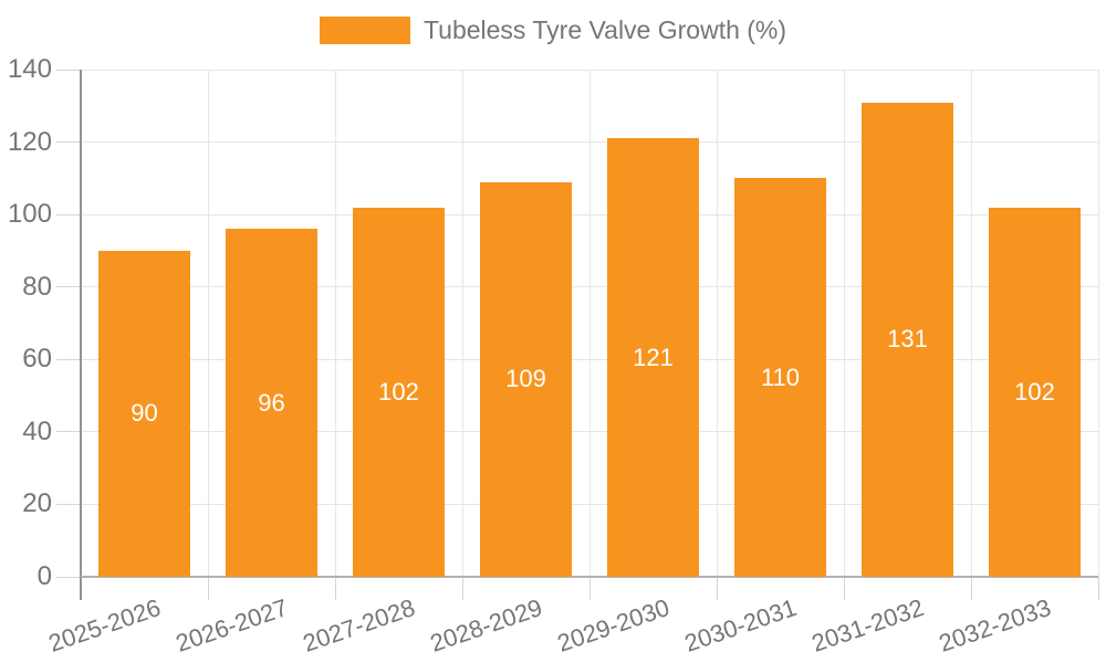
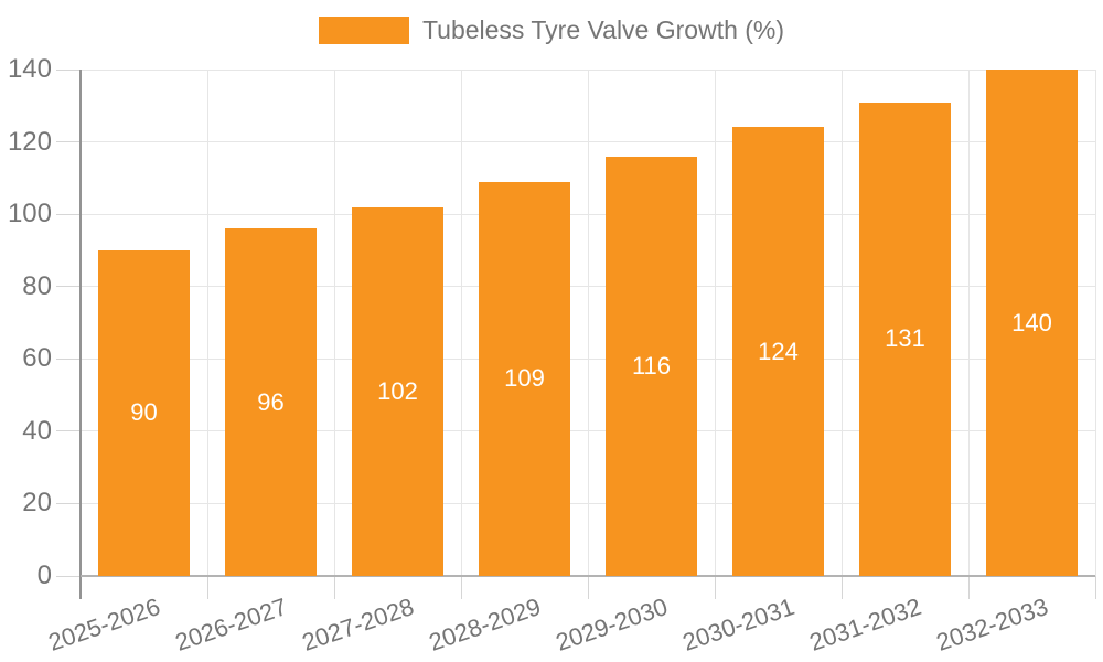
2029-2030: 121 -> 116
2030-2031: 110 -> 124
2032-2033: 102 -> 140
